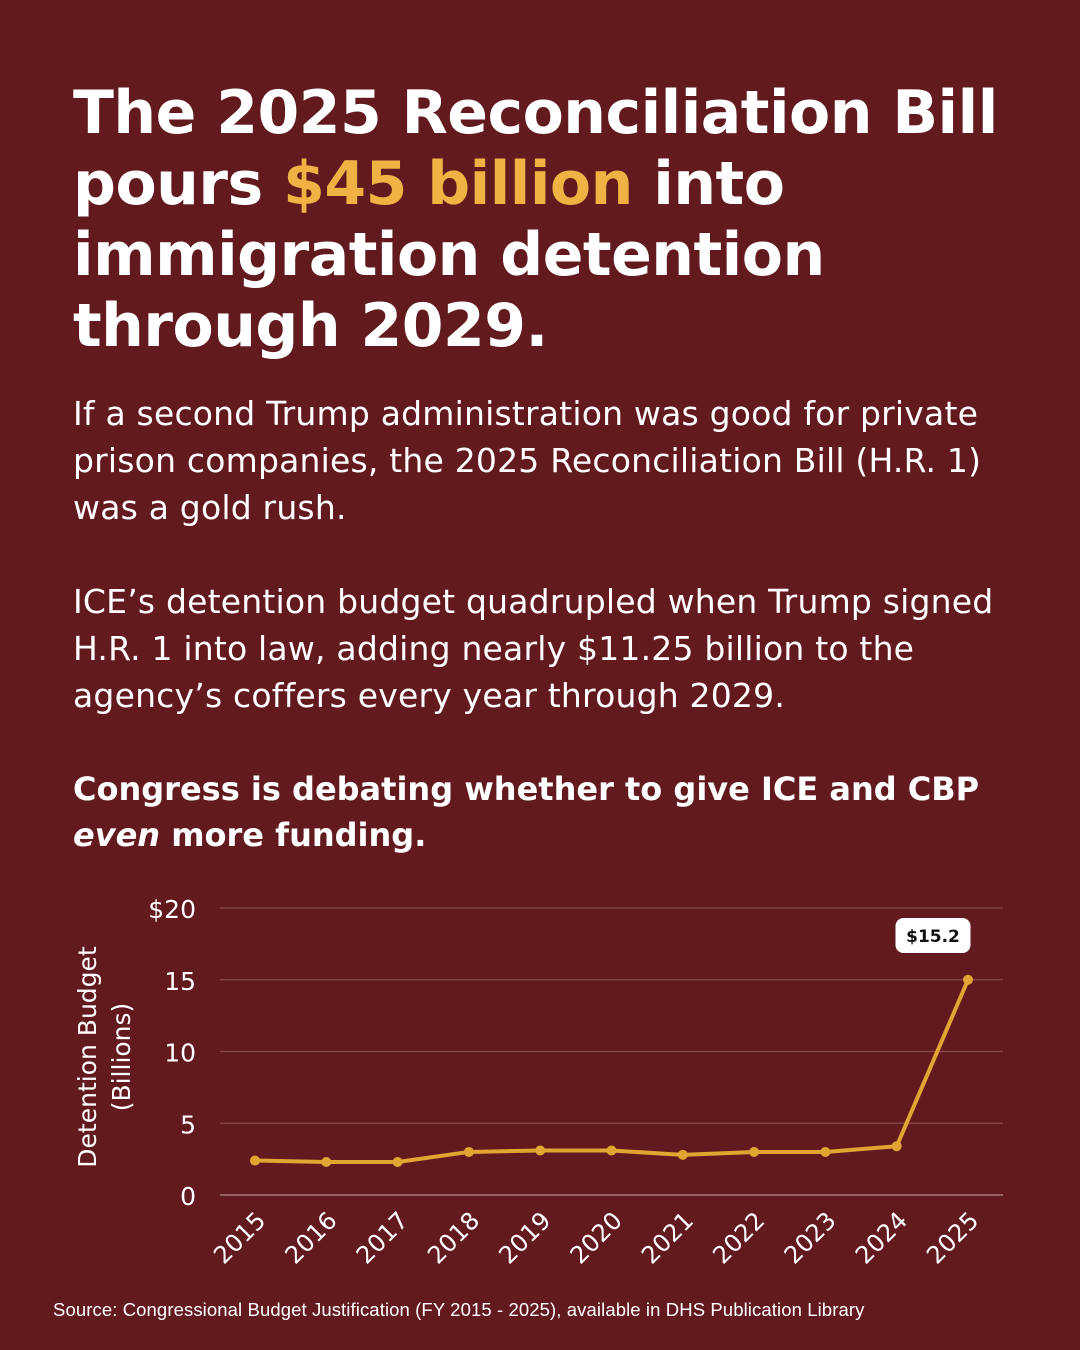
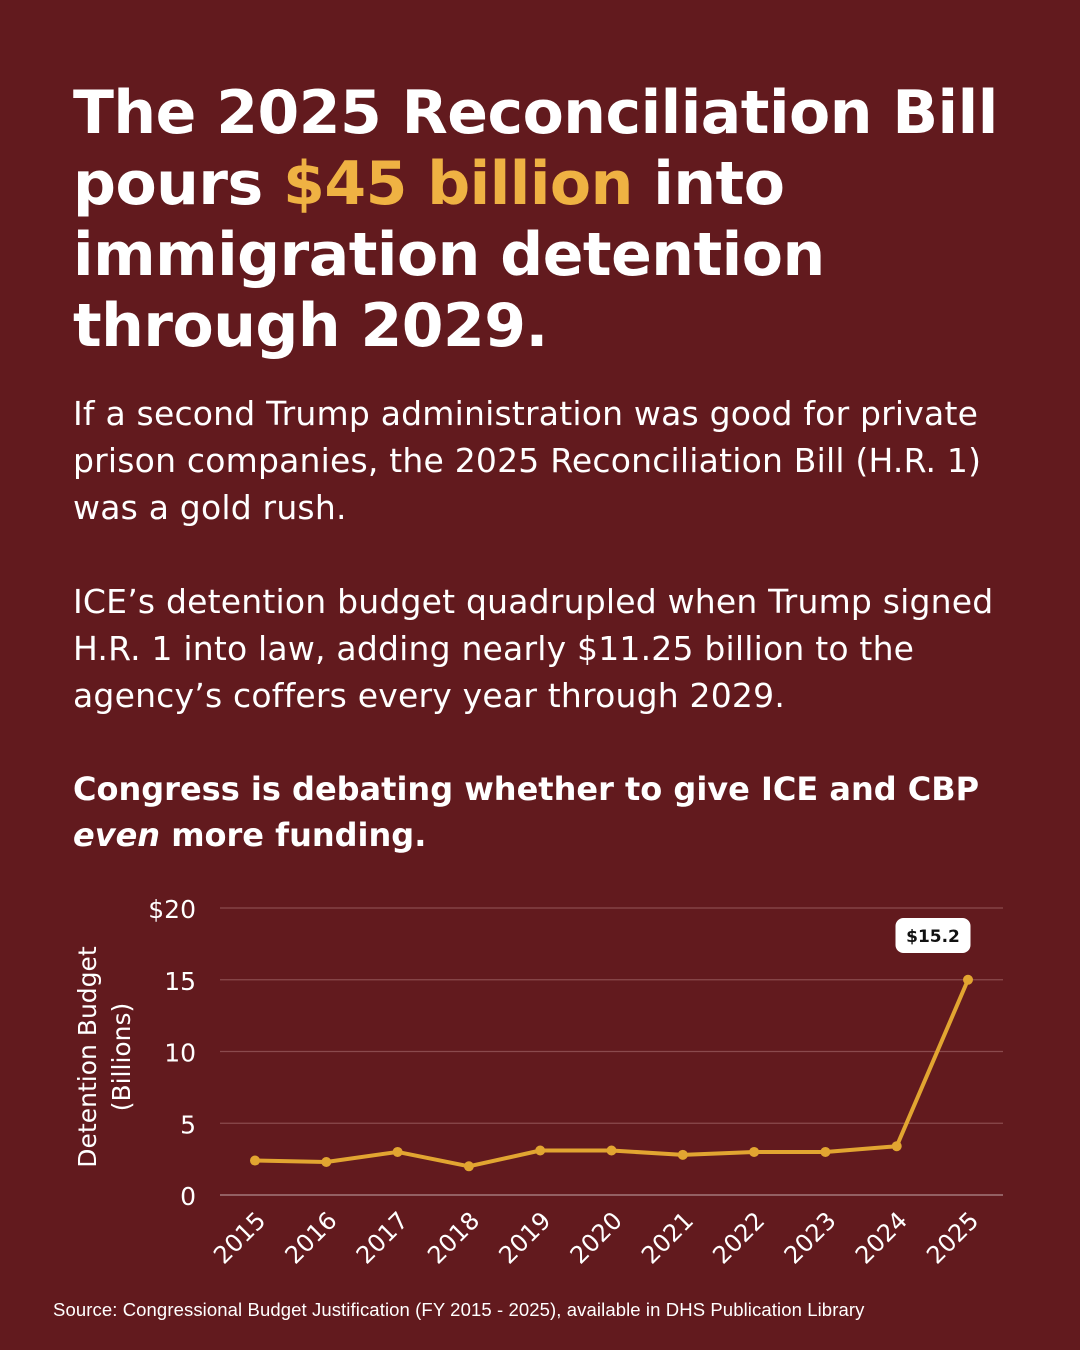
2017: $2.3 -> $3.0
2018: $3.0 -> $2.0
